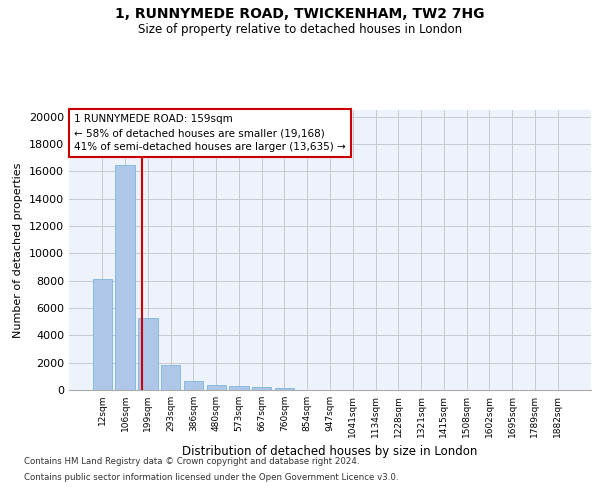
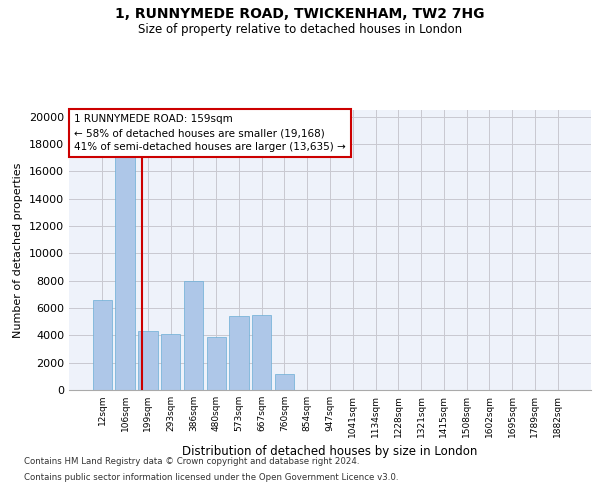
12sqm: 8100 -> 6600
106sqm: 16500 -> 17200
199sqm: 5300 -> 4300
293sqm: 1800 -> 4100
386sqm: 600 -> 8000
480sqm: 400 -> 3900
573sqm: 300 -> 5400
667sqm: 200 -> 5500
760sqm: 200 -> 1200
